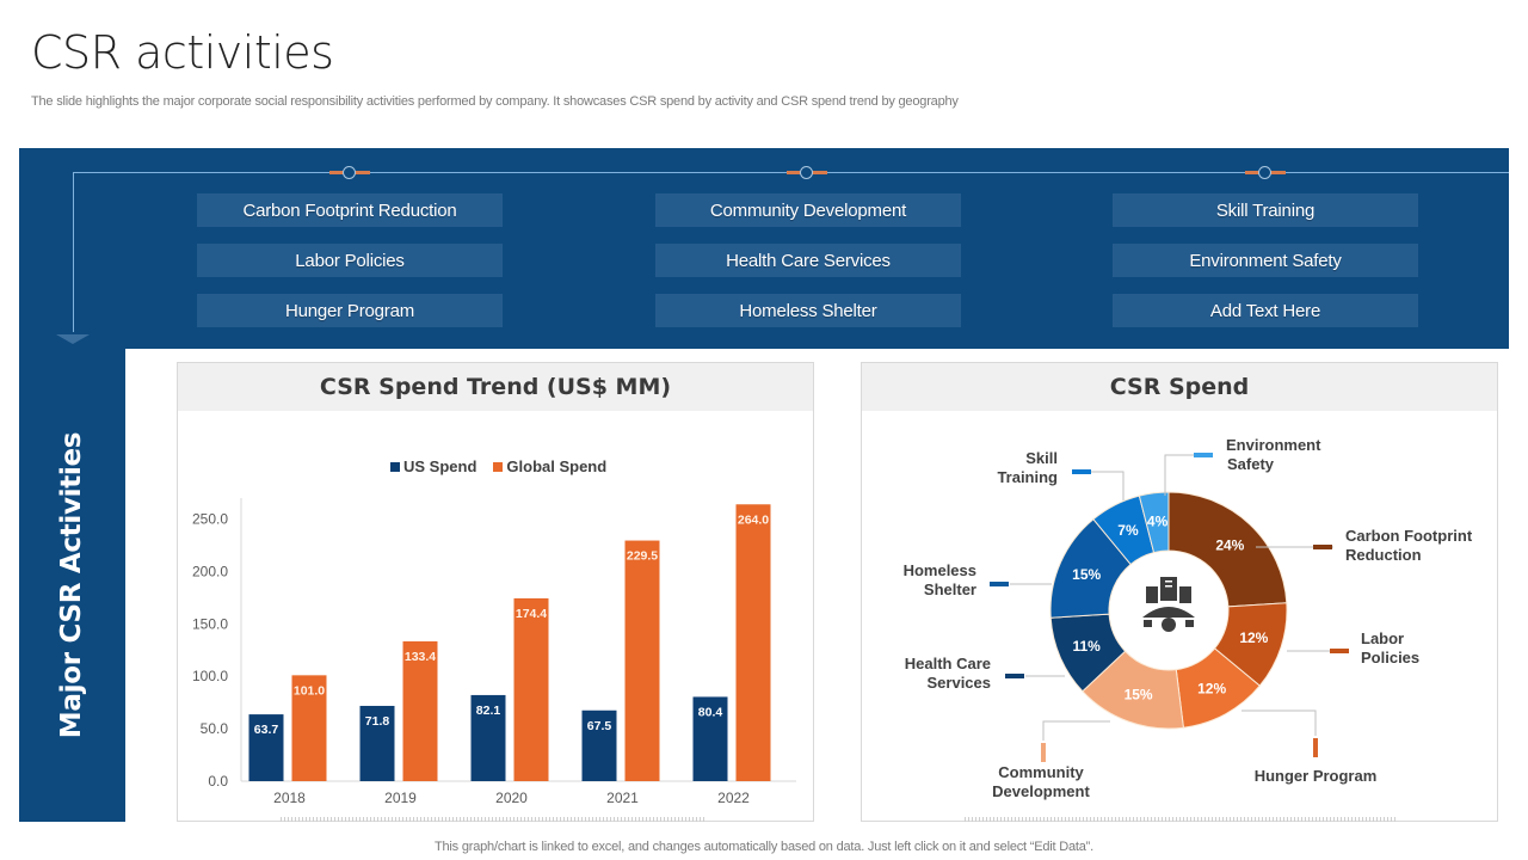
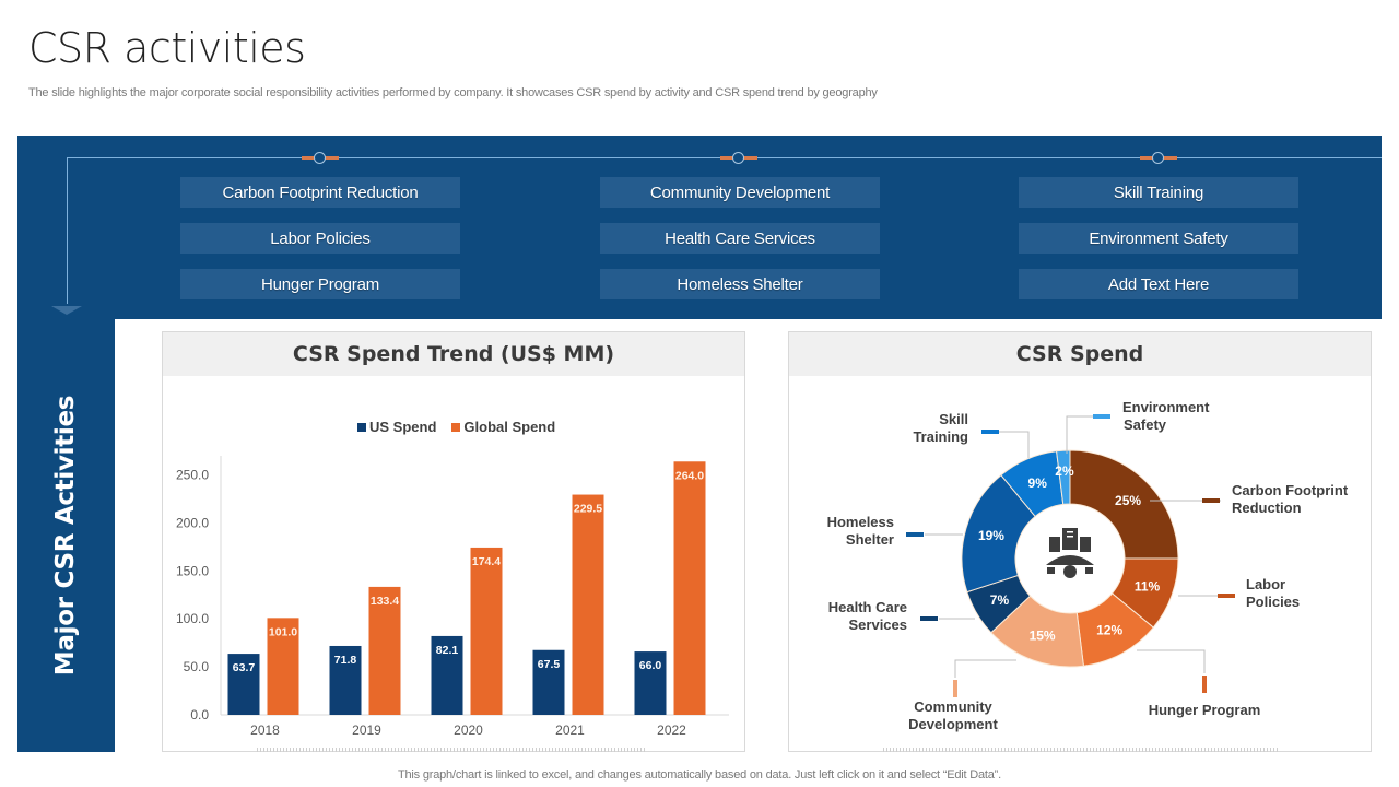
CSR Spend Trend (US$ MM)/US Spend/2022: 80.4 -> 66.0
CSR Spend/Carbon Footprint Reduction: 24% -> 25%
CSR Spend/Labor Policies: 12% -> 11%
CSR Spend/Health Care Services: 11% -> 7%
CSR Spend/Homeless Shelter: 15% -> 19%
CSR Spend/Skill Training: 7% -> 9%
CSR Spend/Environment Safety: 4% -> 2%
